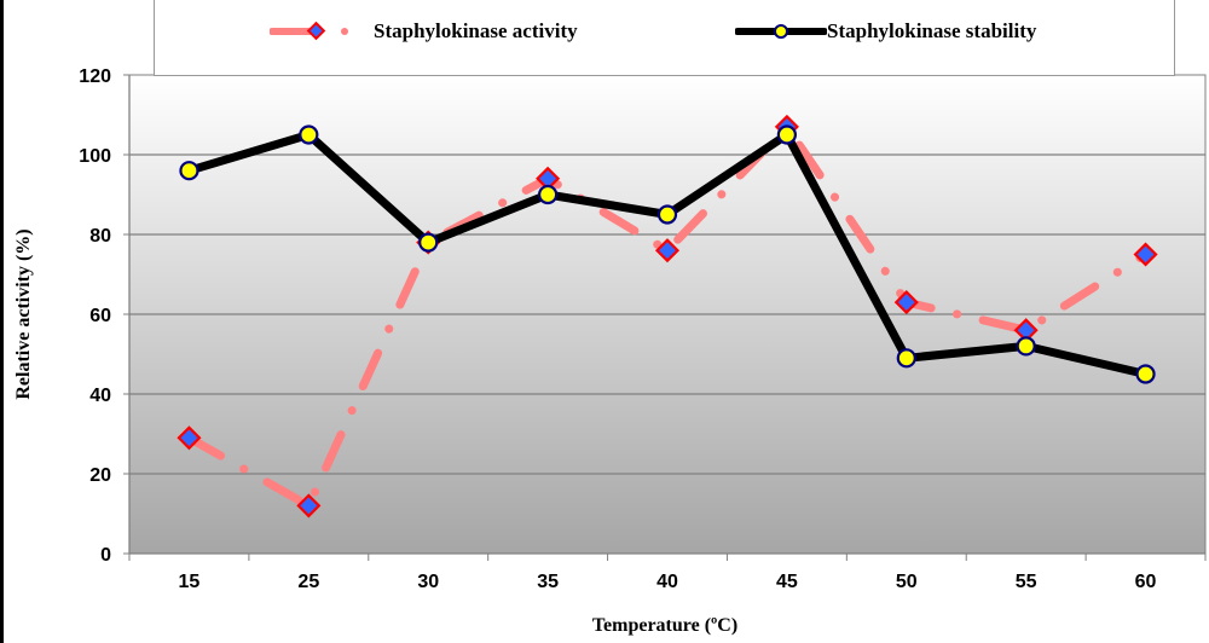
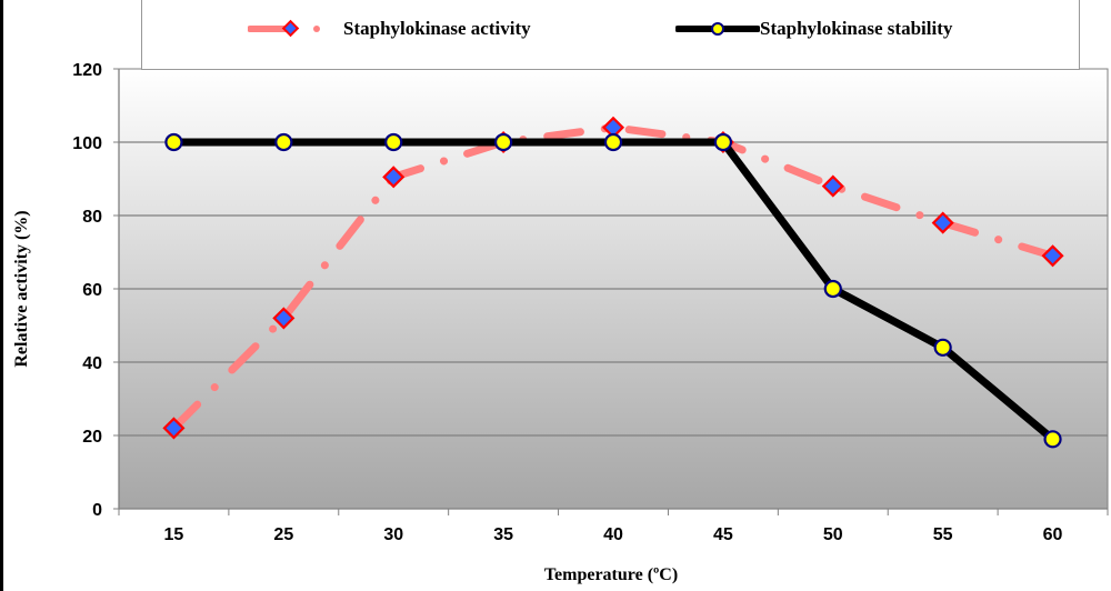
Staphylokinase activity/15: 29 -> 22
Staphylokinase stability/15: 96 -> 100
Staphylokinase activity/25: 12 -> 52
Staphylokinase stability/25: 105 -> 100
Staphylokinase activity/30: 78 -> 90
Staphylokinase stability/30: 78 -> 100
Staphylokinase activity/35: 94 -> 100
Staphylokinase stability/35: 90 -> 100
Staphylokinase activity/40: 76 -> 104
Staphylokinase stability/40: 85 -> 100
Staphylokinase activity/45: 107 -> 100
Staphylokinase stability/45: 105 -> 100
Staphylokinase activity/50: 63 -> 88
Staphylokinase stability/50: 49 -> 60
Staphylokinase activity/55: 56 -> 78
Staphylokinase stability/55: 52 -> 44
Staphylokinase activity/60: 75 -> 69
Staphylokinase stability/60: 45 -> 19
